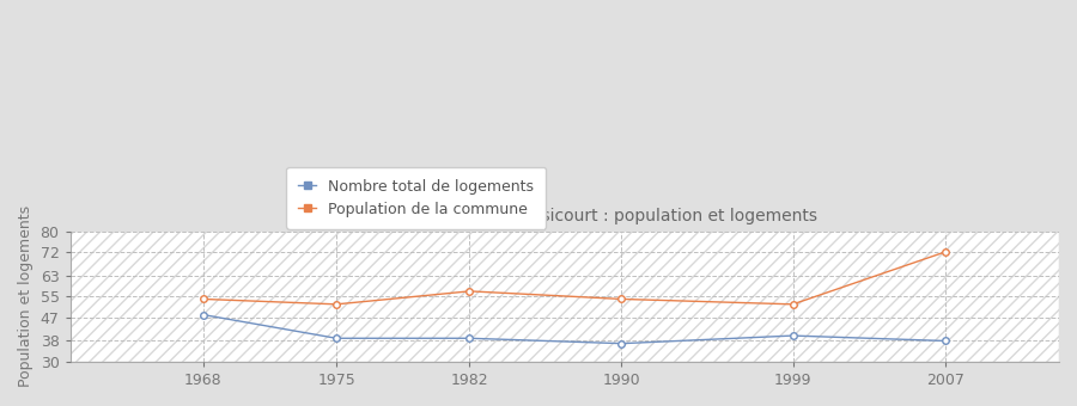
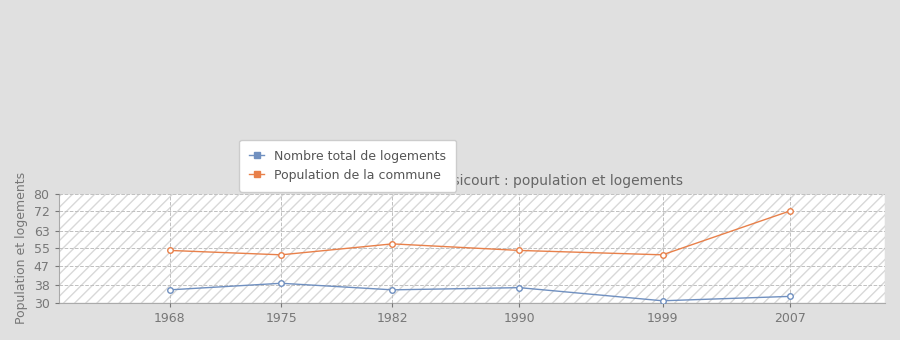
Nombre total de logements/1968: 48 -> 36
Nombre total de logements/1982: 39 -> 36
Nombre total de logements/1999: 40 -> 31
Nombre total de logements/2007: 38 -> 33
